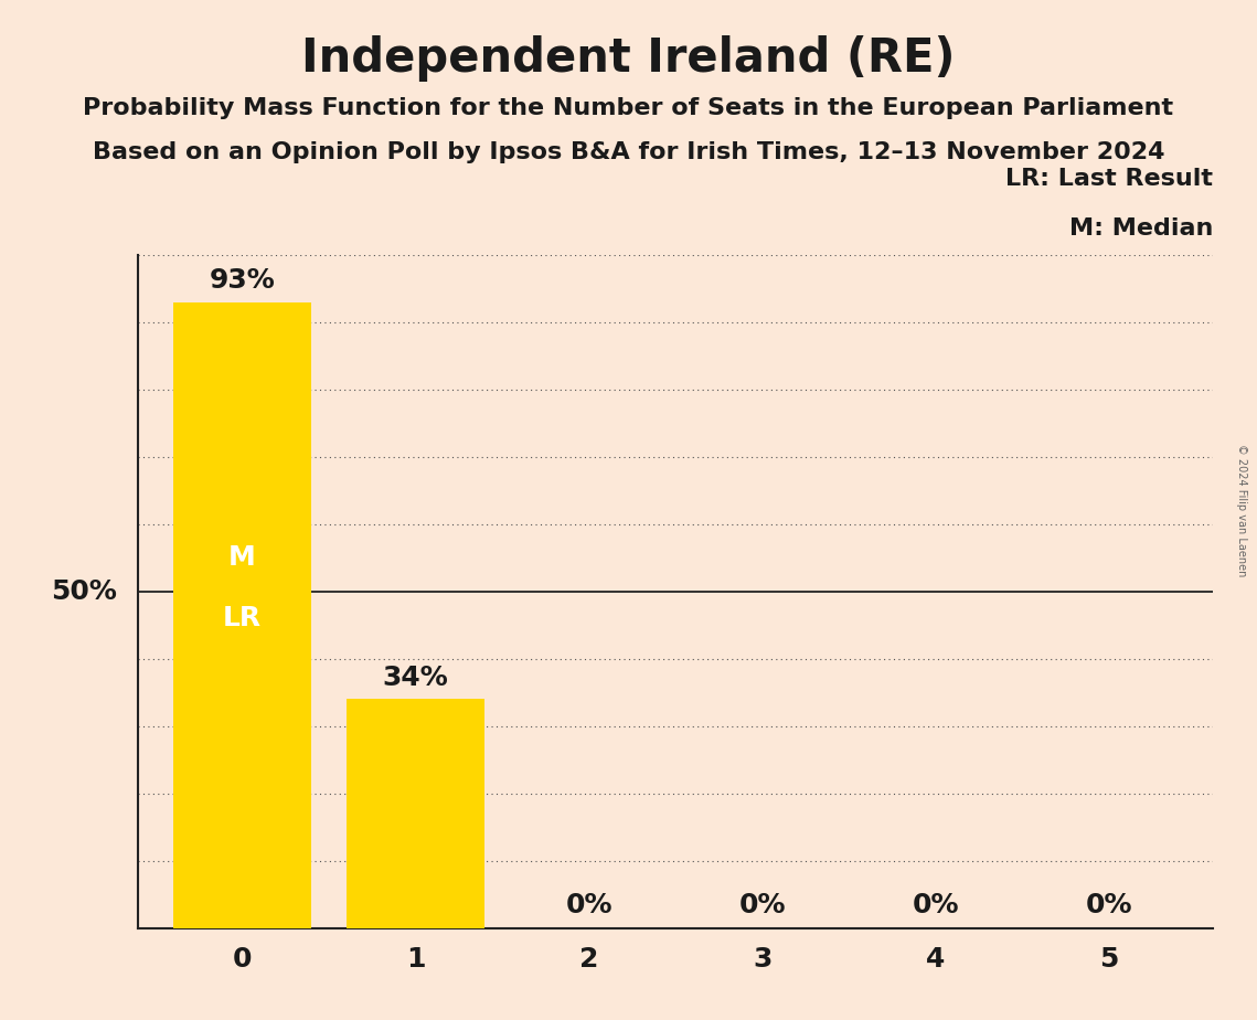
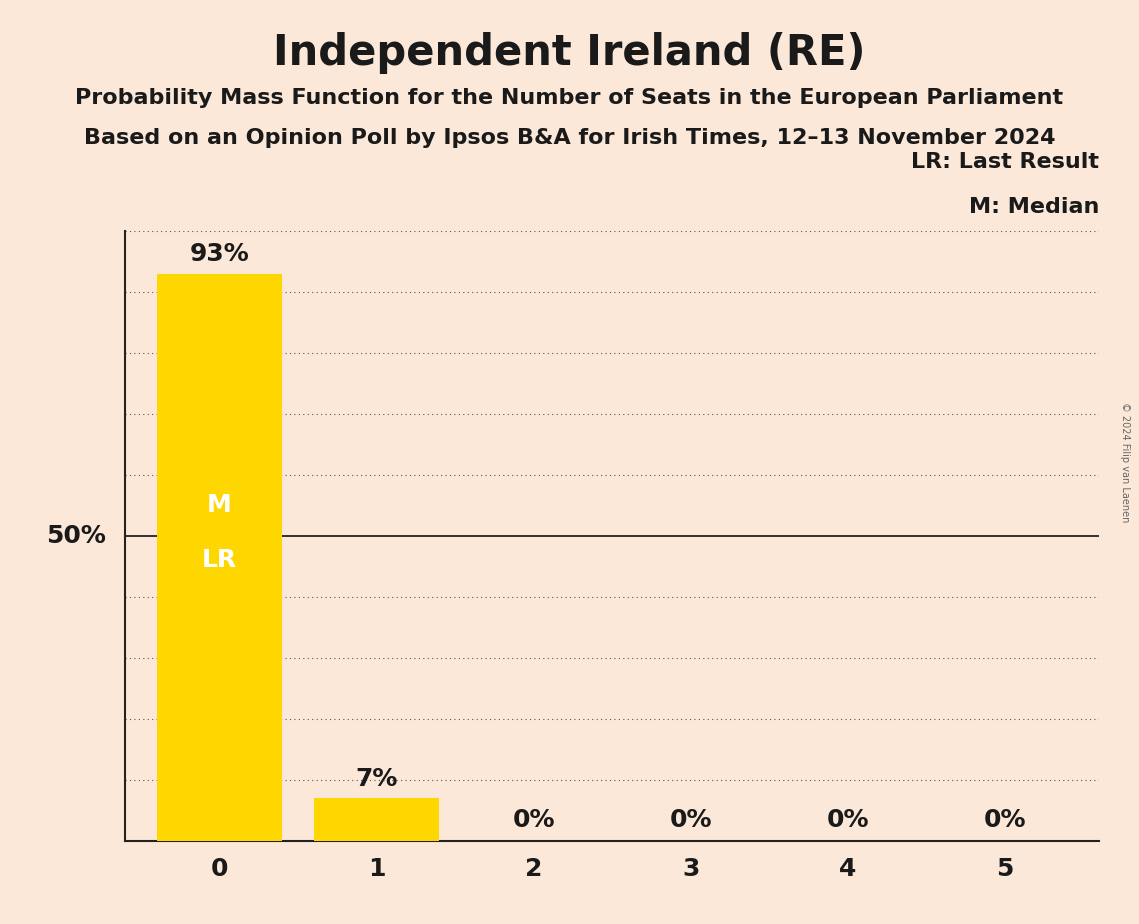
1: 34% -> 7%
